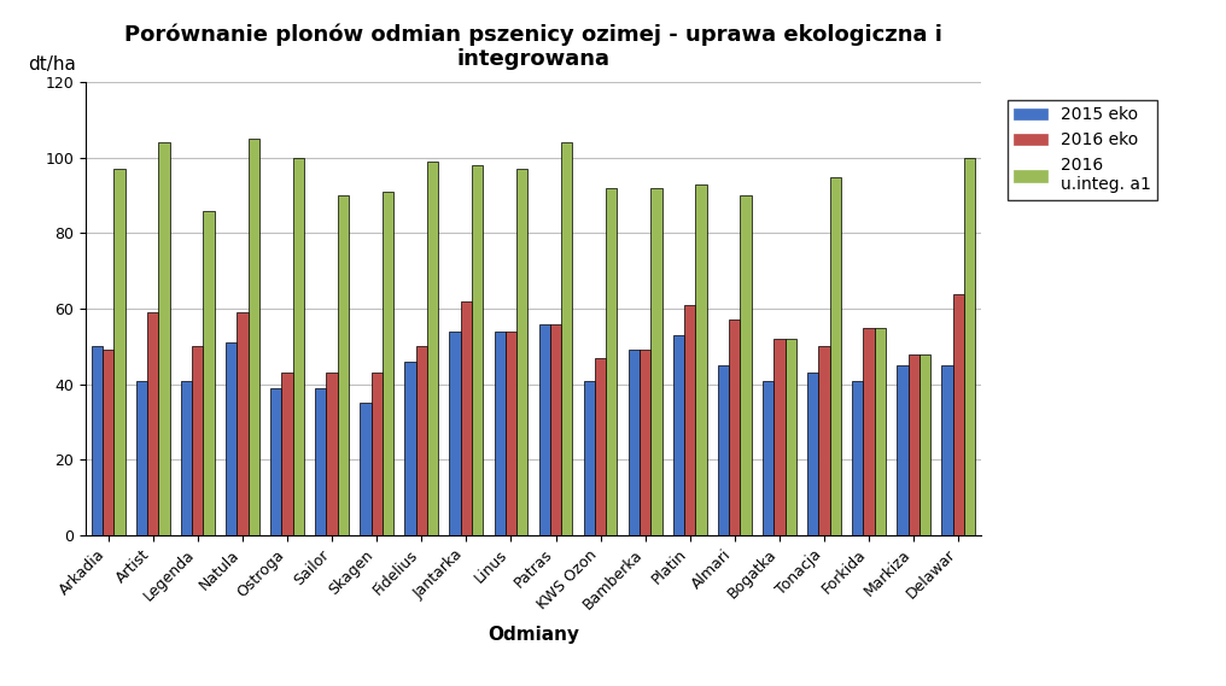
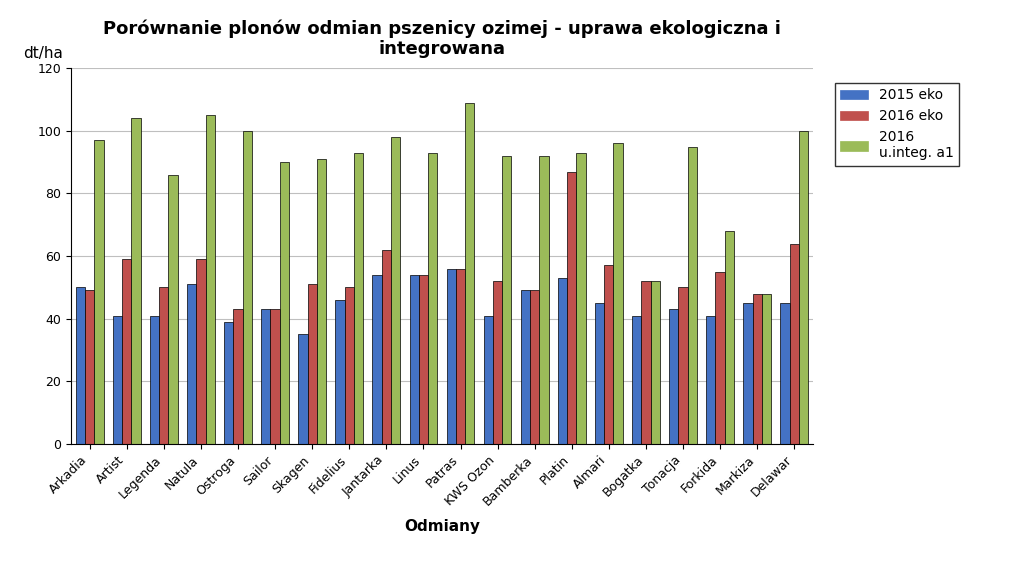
2015 eko/Sailor: 39 -> 43
2016 eko/Skagen: 43 -> 51
2016 u.integ. a1/Fidelius: 99 -> 93
2016 u.integ. a1/Linus: 97 -> 93
2016 u.integ. a1/Patras: 104 -> 109
2016 eko/KWS Ozon: 47 -> 52
2016 eko/Platin: 61 -> 87
2016 u.integ. a1/Almari: 90 -> 96
2016 u.integ. a1/Forkida: 55 -> 68
